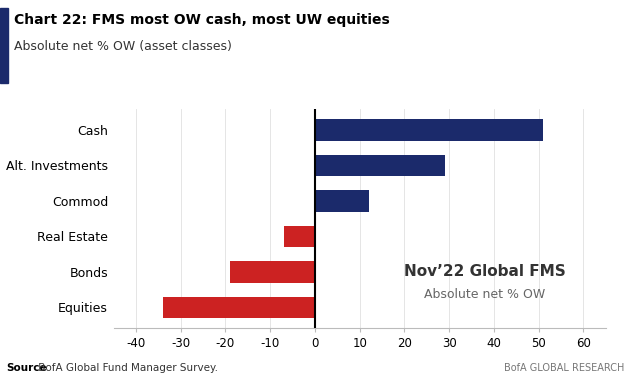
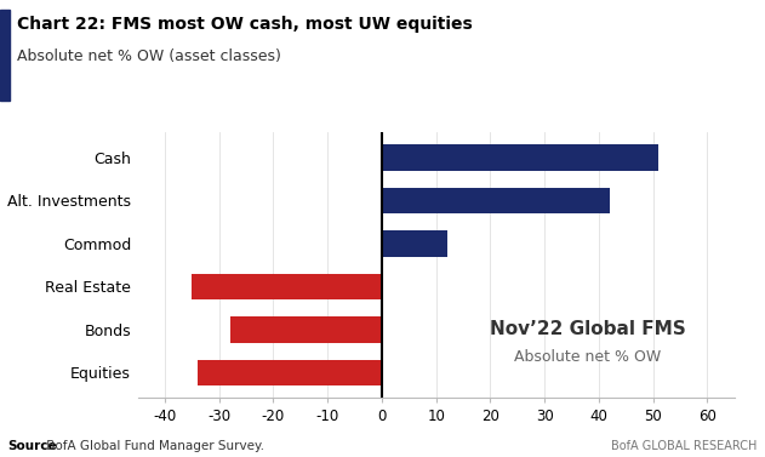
Alt. Investments: 29 -> 42
Real Estate: -7 -> -35
Bonds: -19 -> -28
